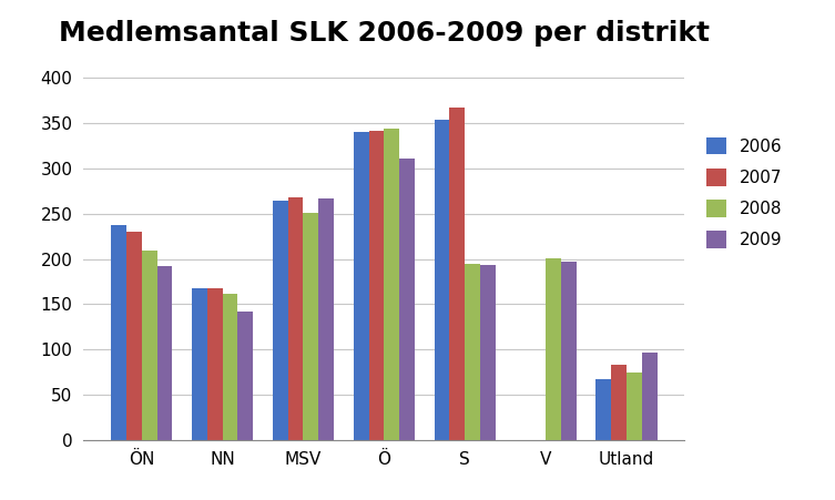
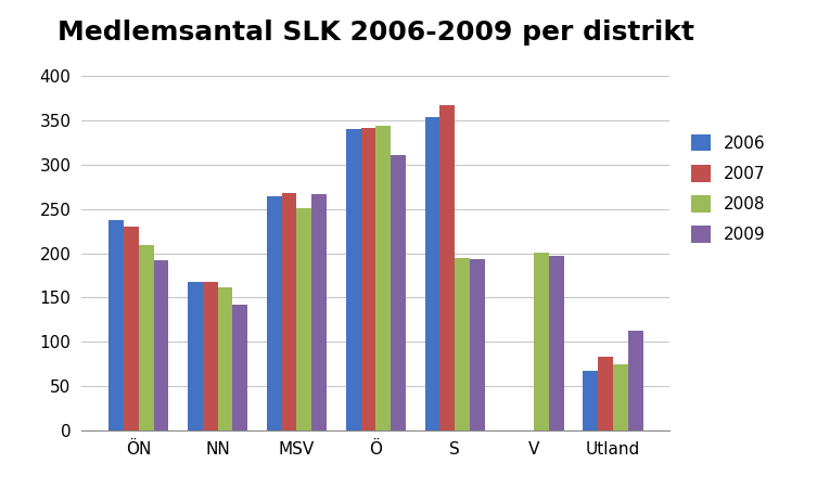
2009/Utland: 97 -> 112
